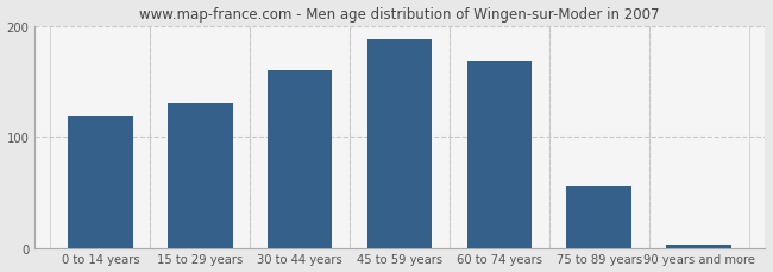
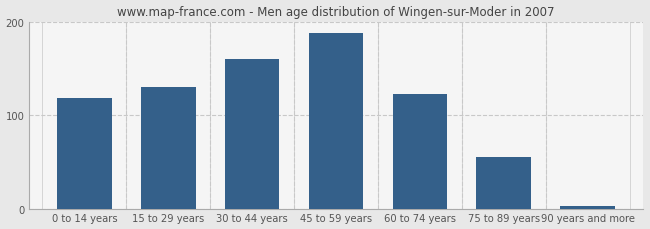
60 to 74 years: 168 -> 122
